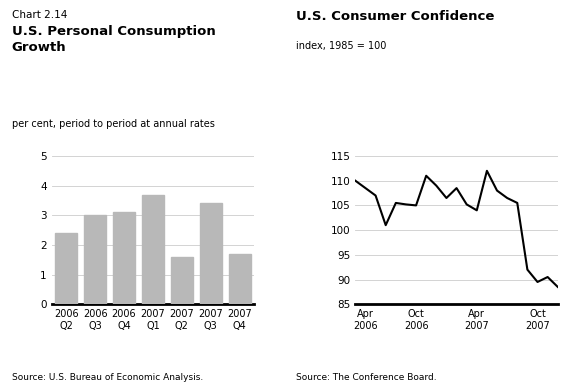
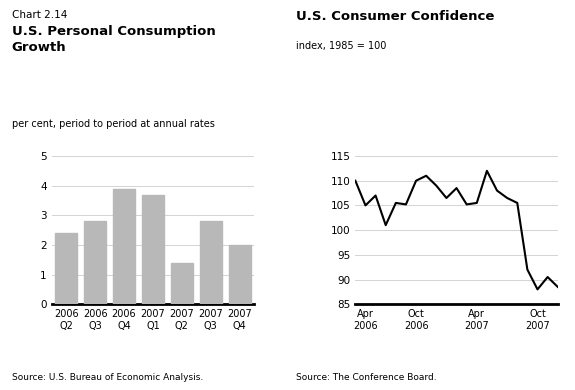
2006 Q3: 3.0 -> 2.8
2006 Q4: 3.1 -> 3.9
2007 Q2: 1.6 -> 1.4
2007 Q3: 3.4 -> 2.8
2007 Q4: 1.7 -> 2.0
Apr 2006: 108.5 -> 105.0
Oct 2006: 105.0 -> 110.0
Apr 2007: 104.0 -> 105.5
Oct 2007: 89.5 -> 88.0
